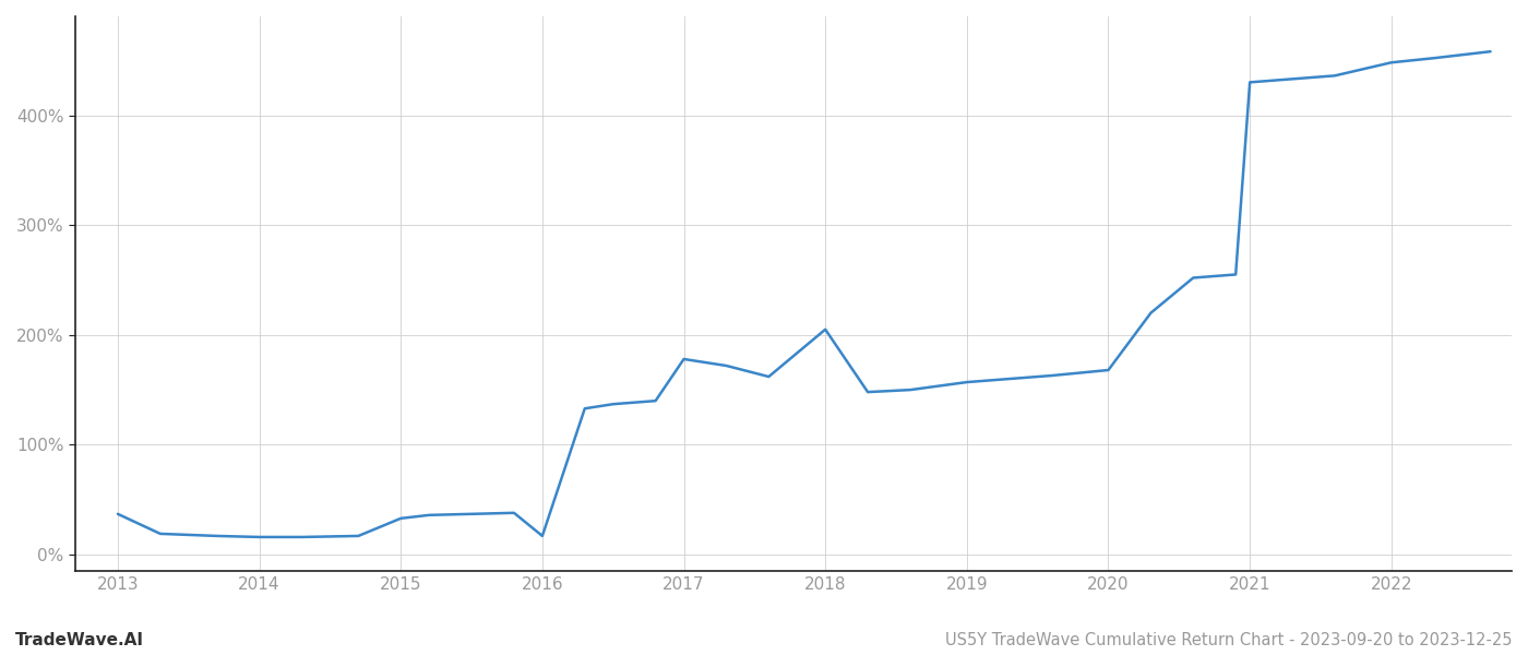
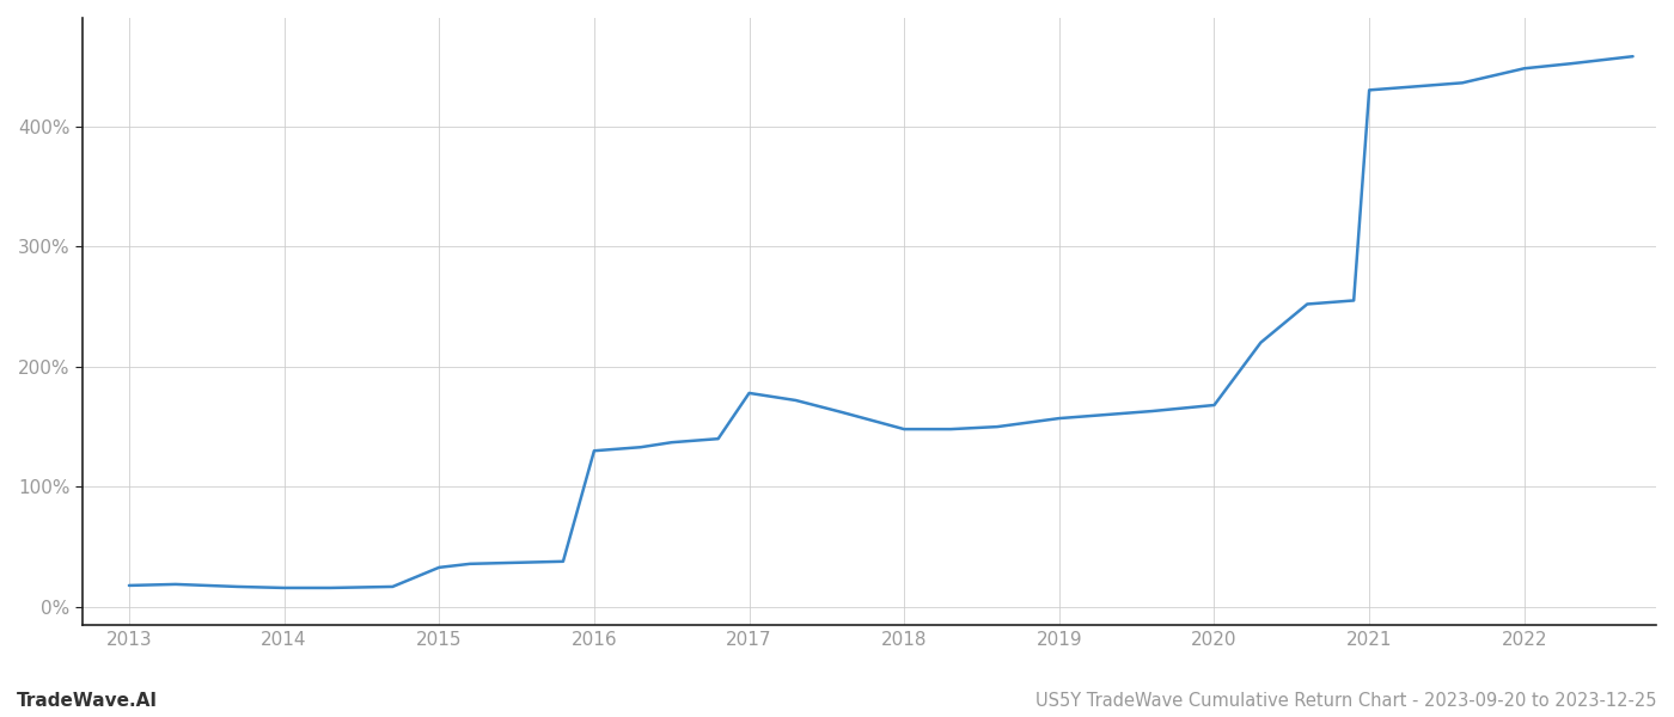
2013: 37% -> 18%
2016: 17% -> 130%
2018: 205% -> 148%
